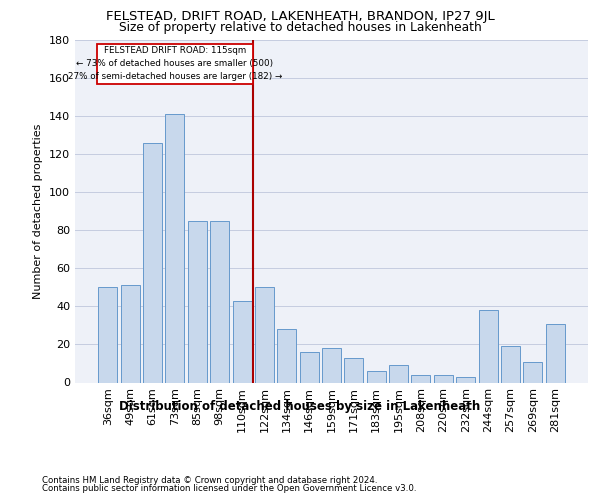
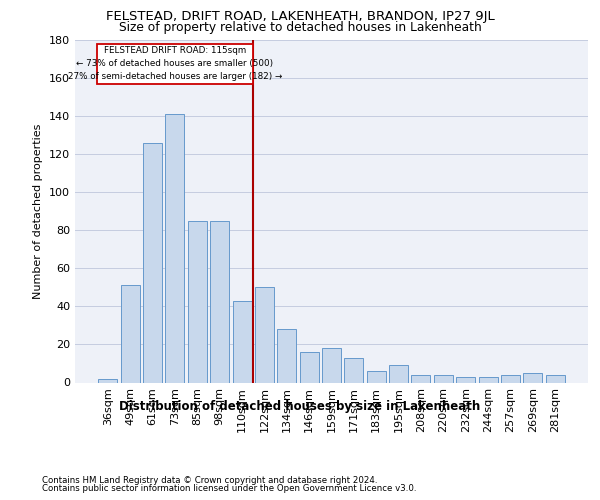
36sqm: 50 -> 2
244sqm: 38 -> 3
257sqm: 19 -> 4
269sqm: 11 -> 5
281sqm: 31 -> 4
